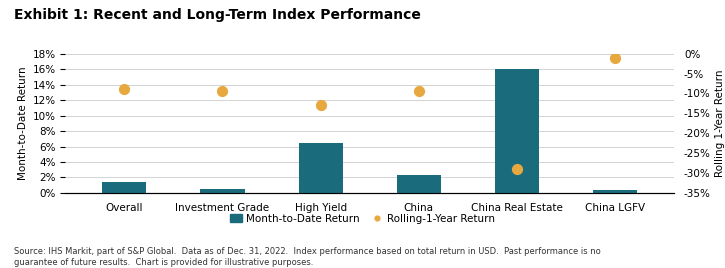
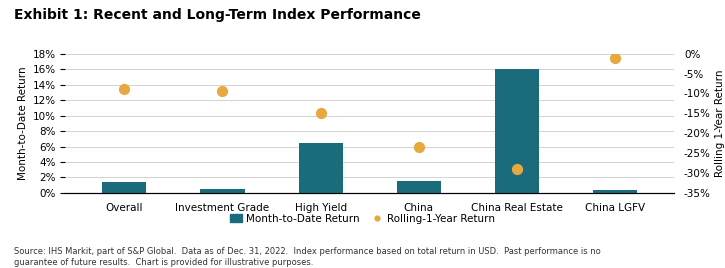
Rolling-1-Year Return/High Yield: -13.0% -> -15.0%
Month-to-Date Return/China: 2.3% -> 1.6%
Rolling-1-Year Return/China: -9.5% -> -23.5%
